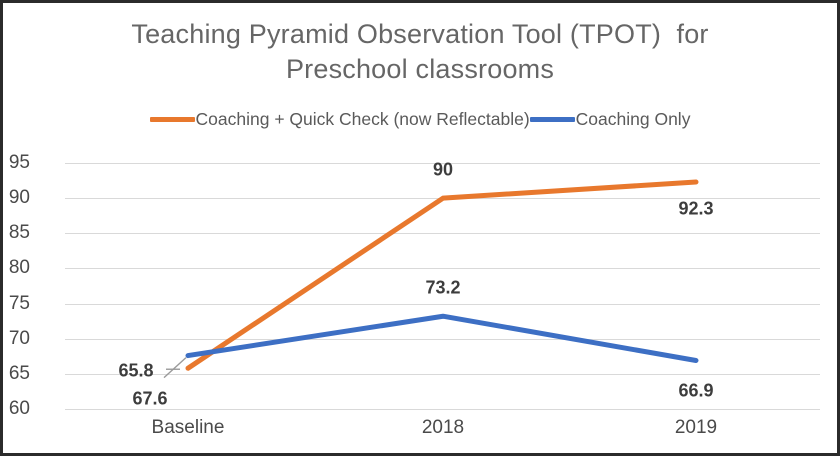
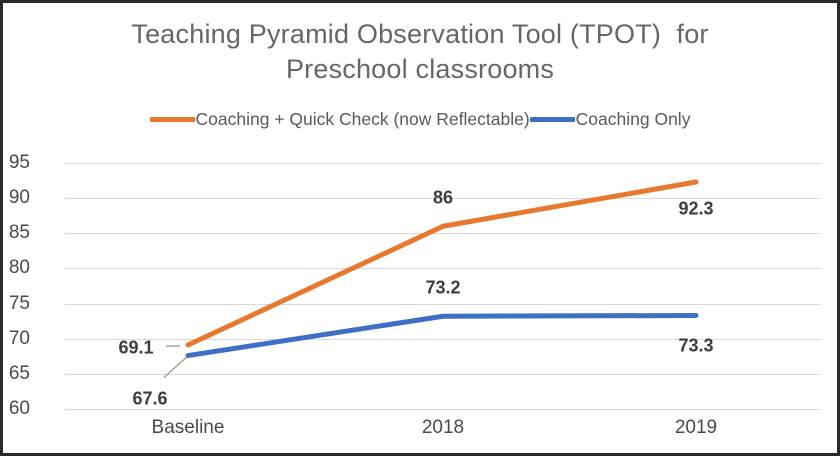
Coaching + Quick Check (now Reflectable)/Baseline: 65.8 -> 69.1
Coaching + Quick Check (now Reflectable)/2018: 90 -> 86
Coaching Only/2019: 66.9 -> 73.3
